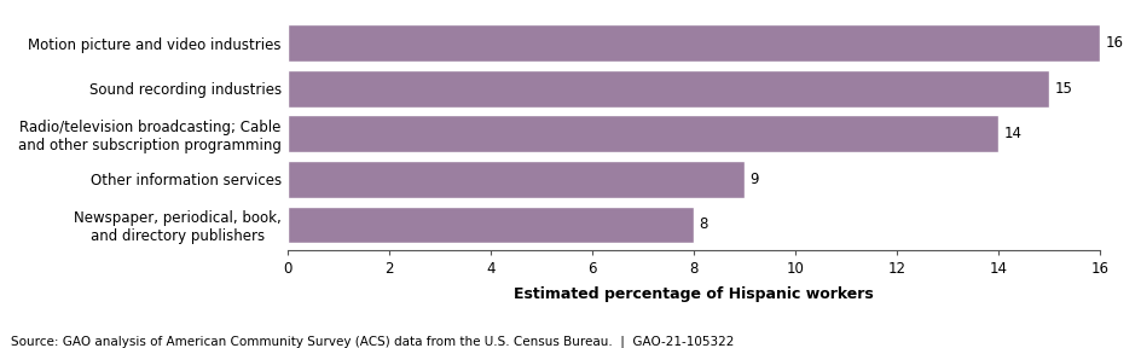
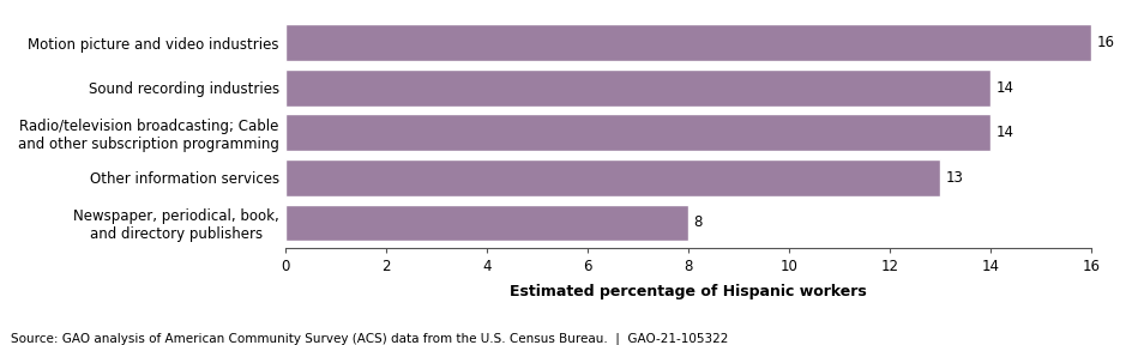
Sound recording industries: 15 -> 14
Other information services: 9 -> 13
